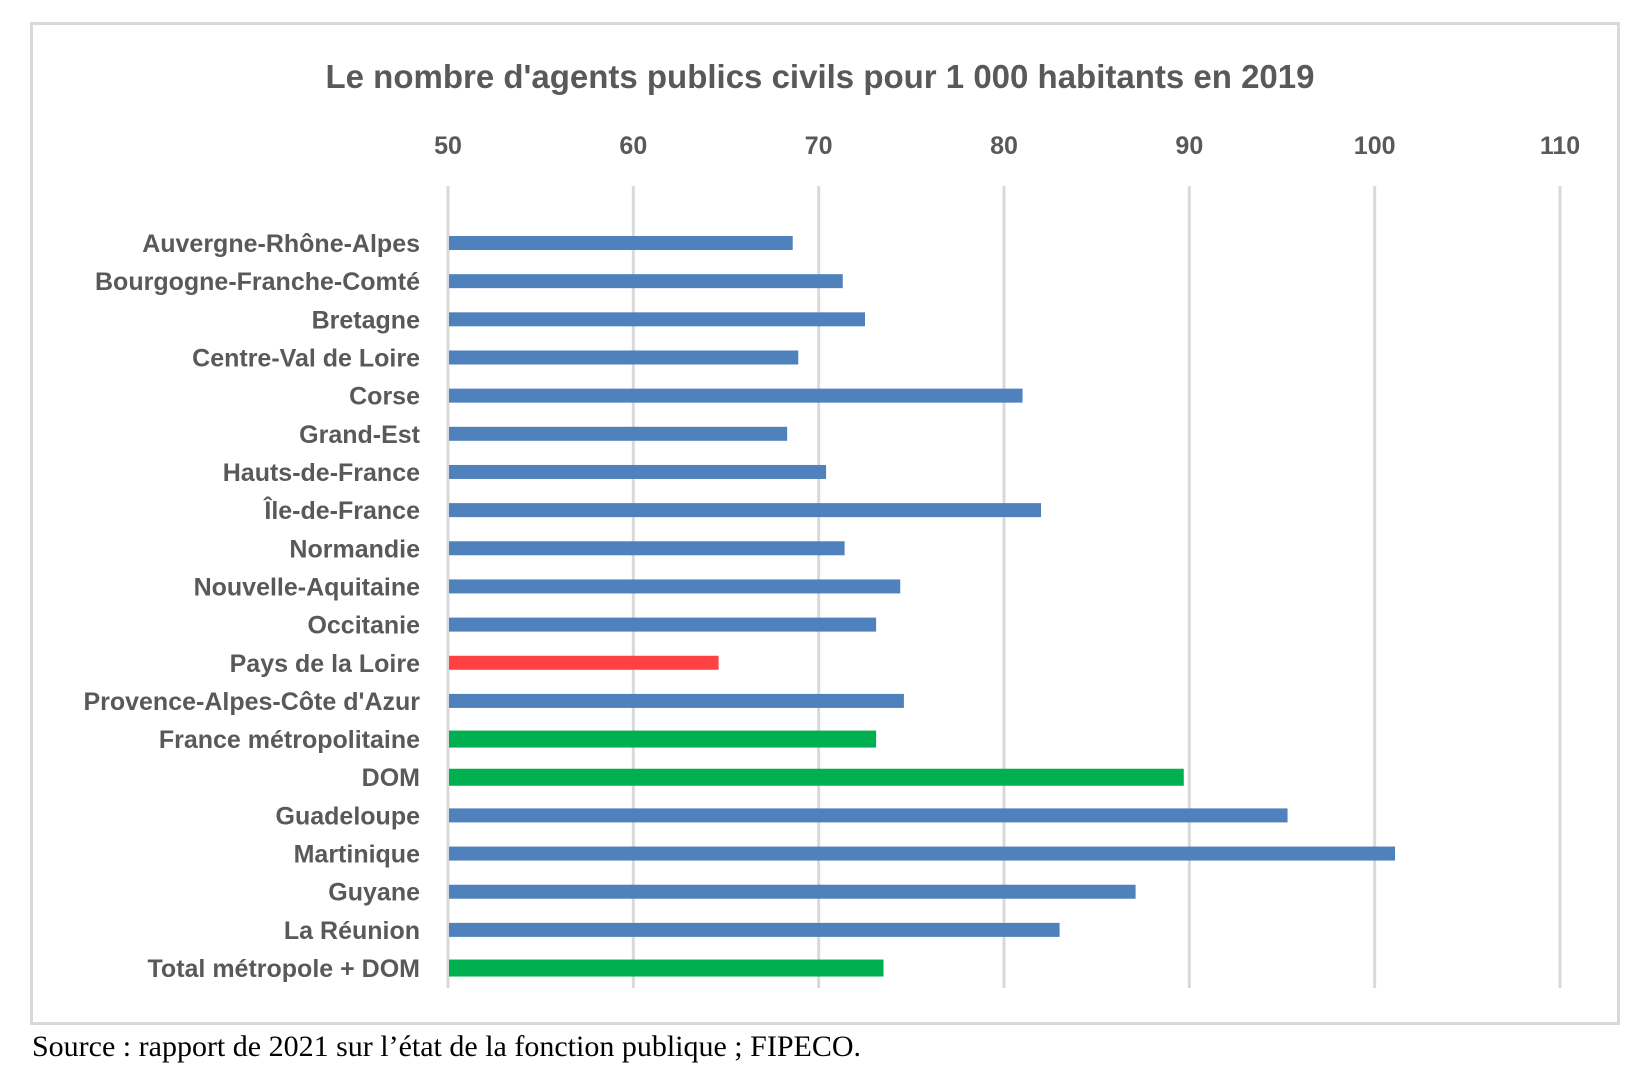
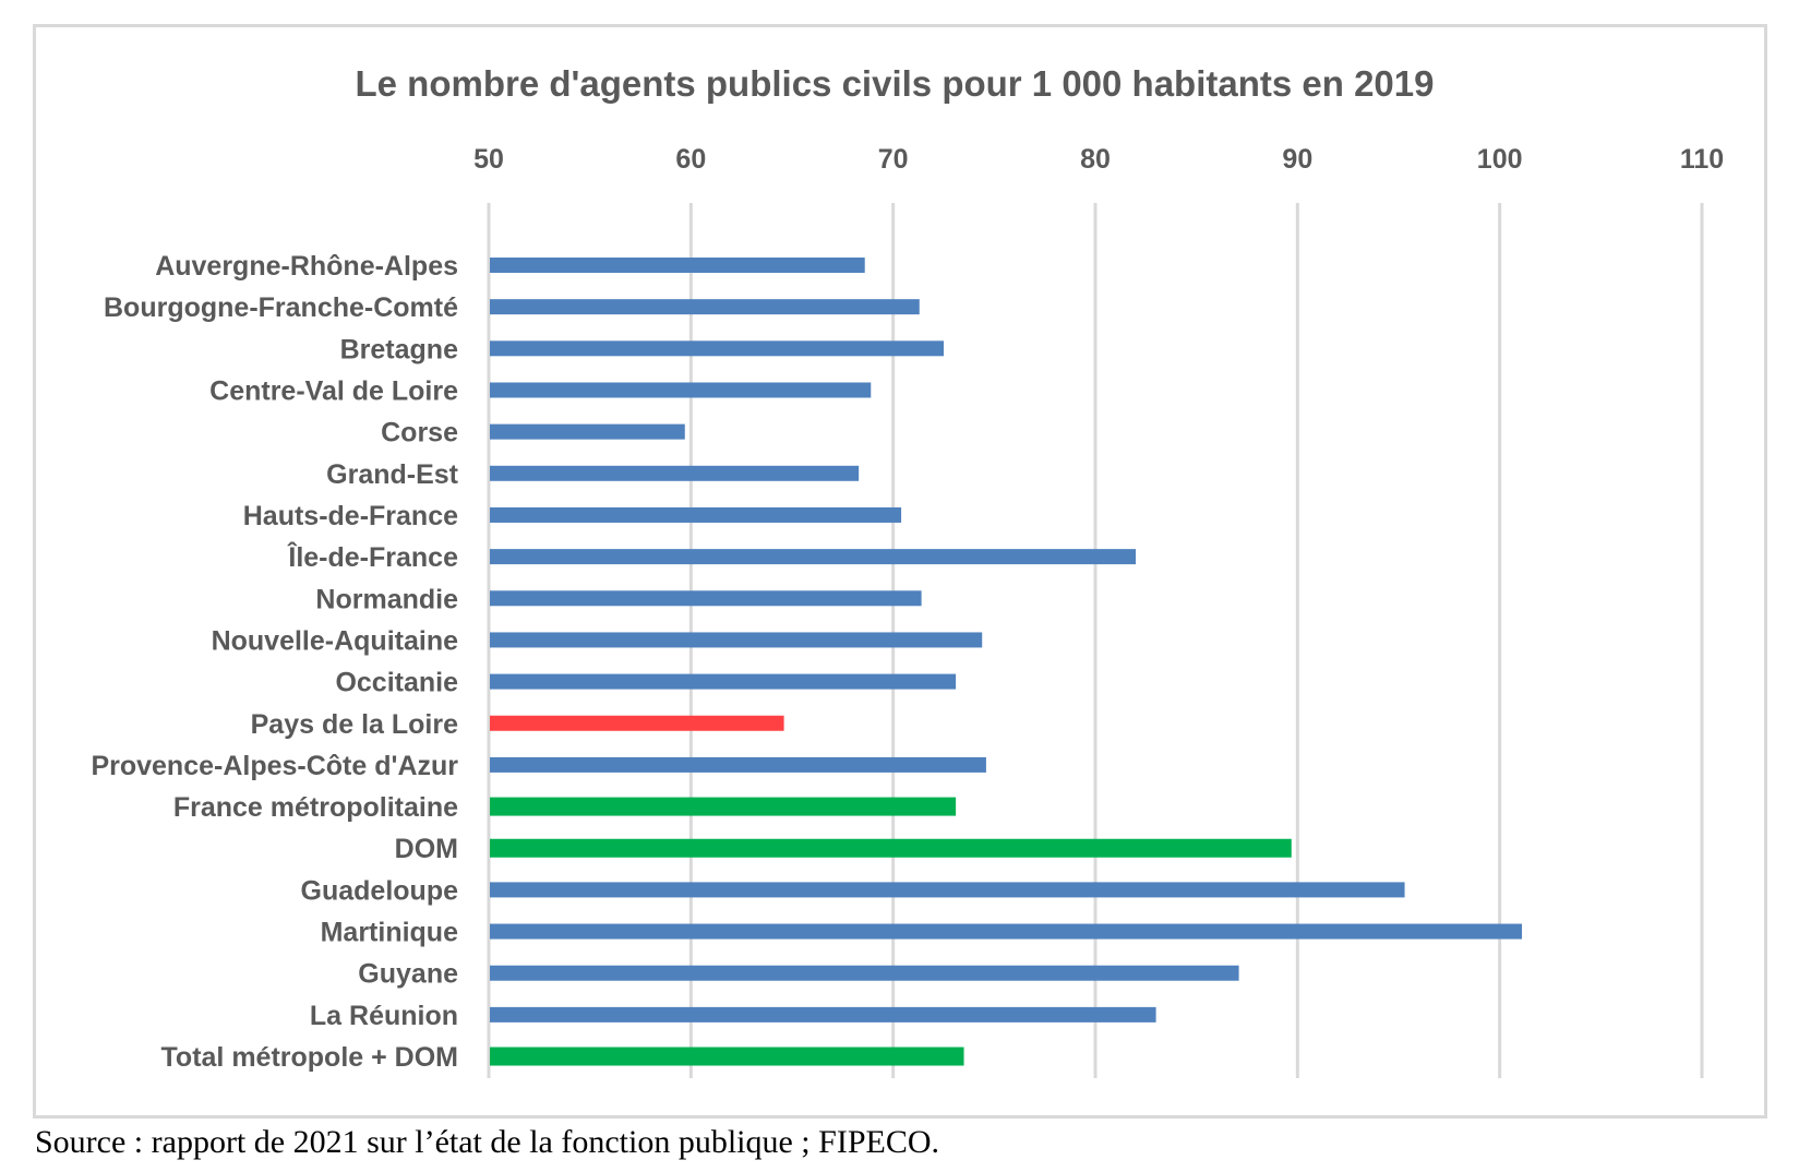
Corse: 81.0 -> 59.7
